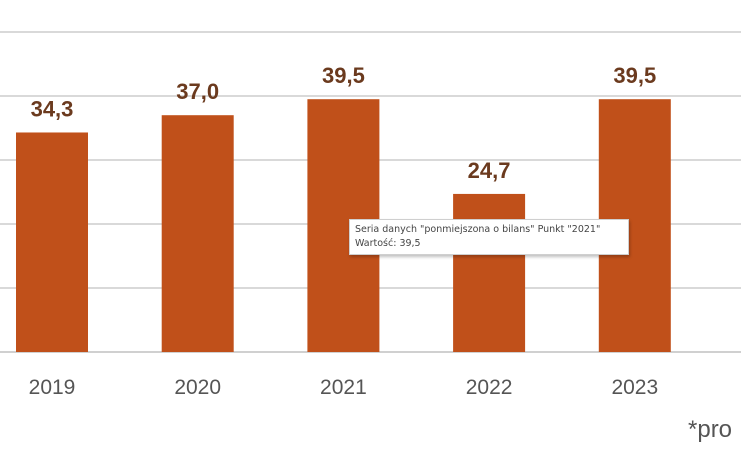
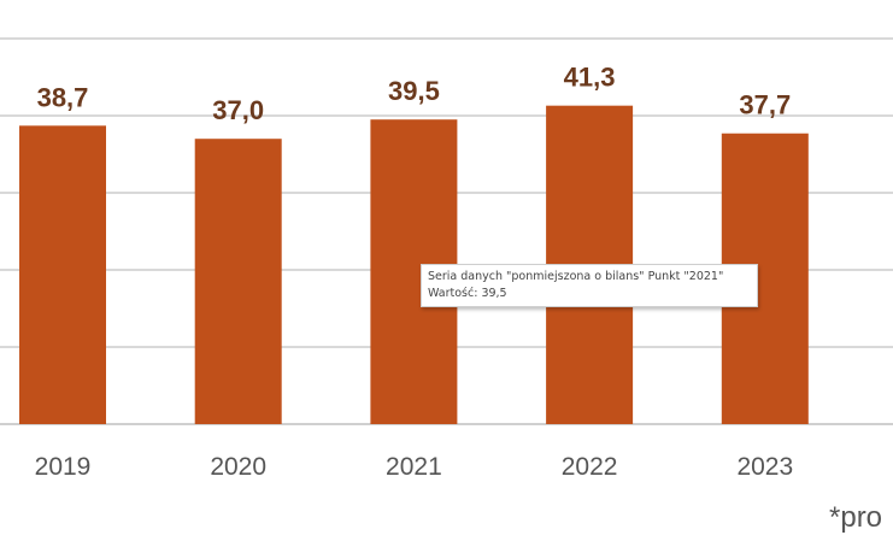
2019: 34,3 -> 38,7
2022: 24,7 -> 41,3
2023: 39,5 -> 37,7
